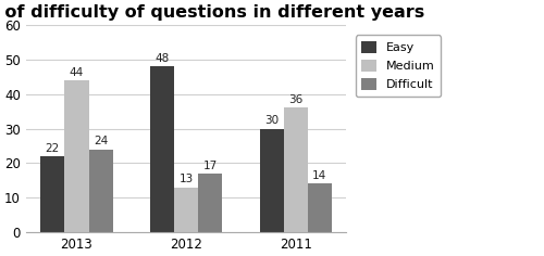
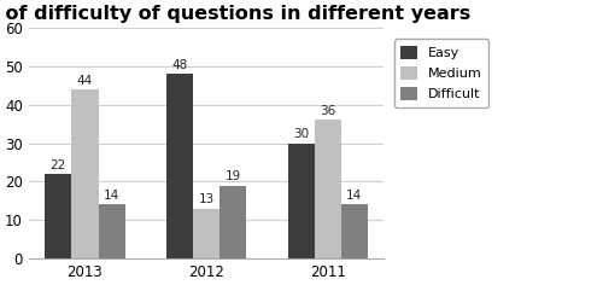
Difficult/2013: 24 -> 14
Difficult/2012: 17 -> 19
